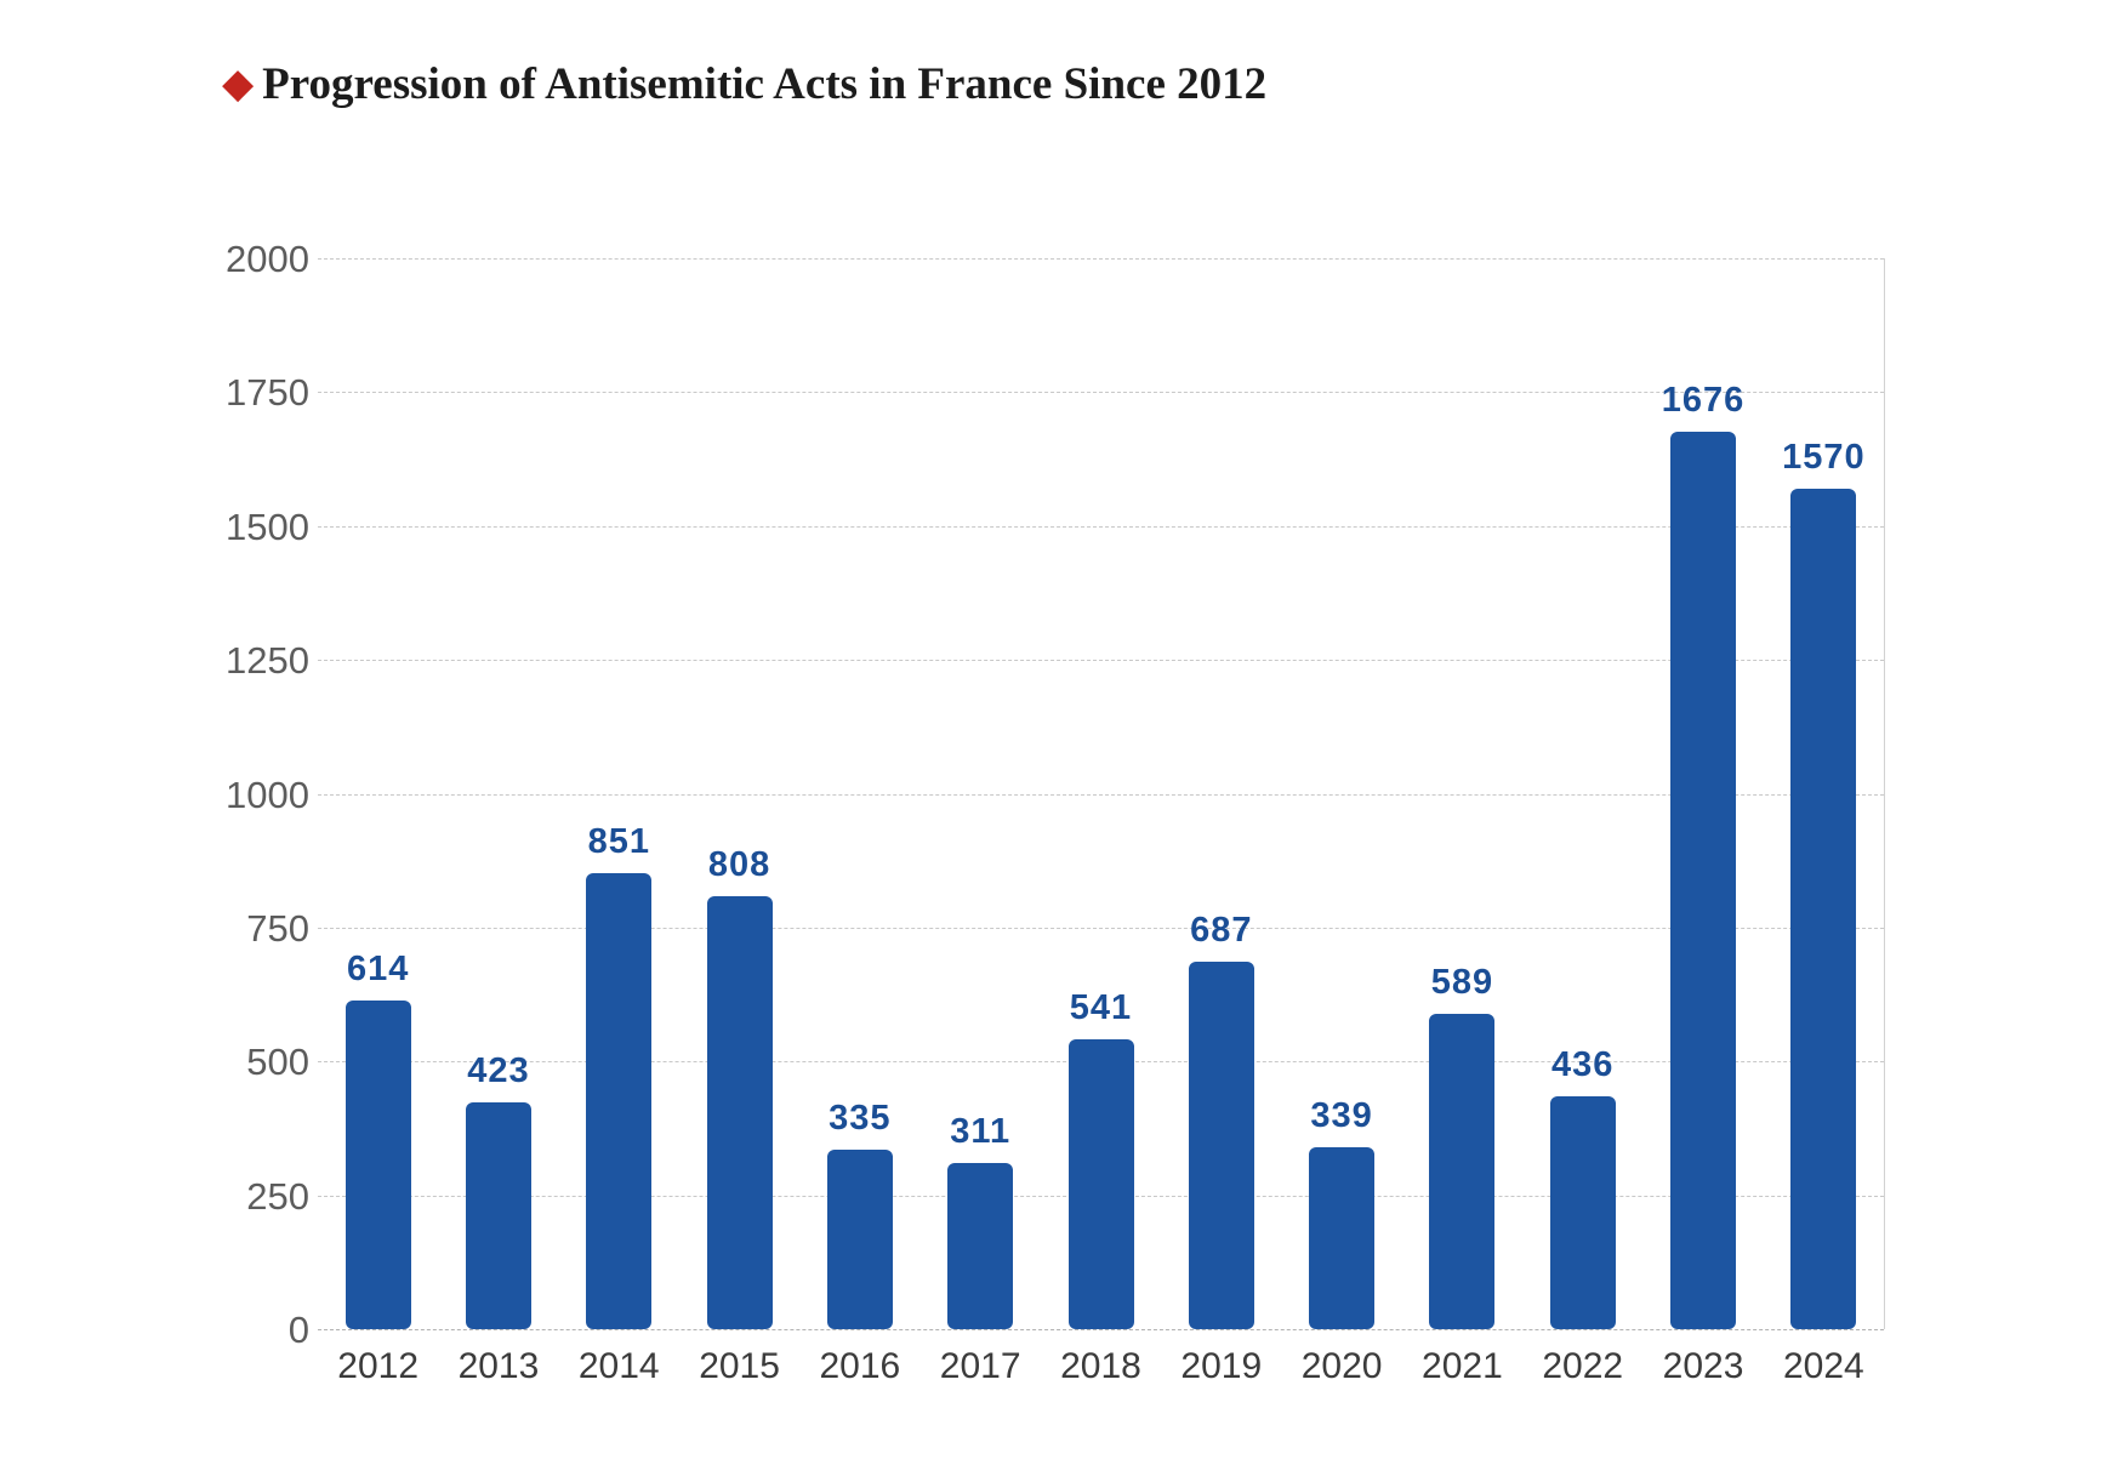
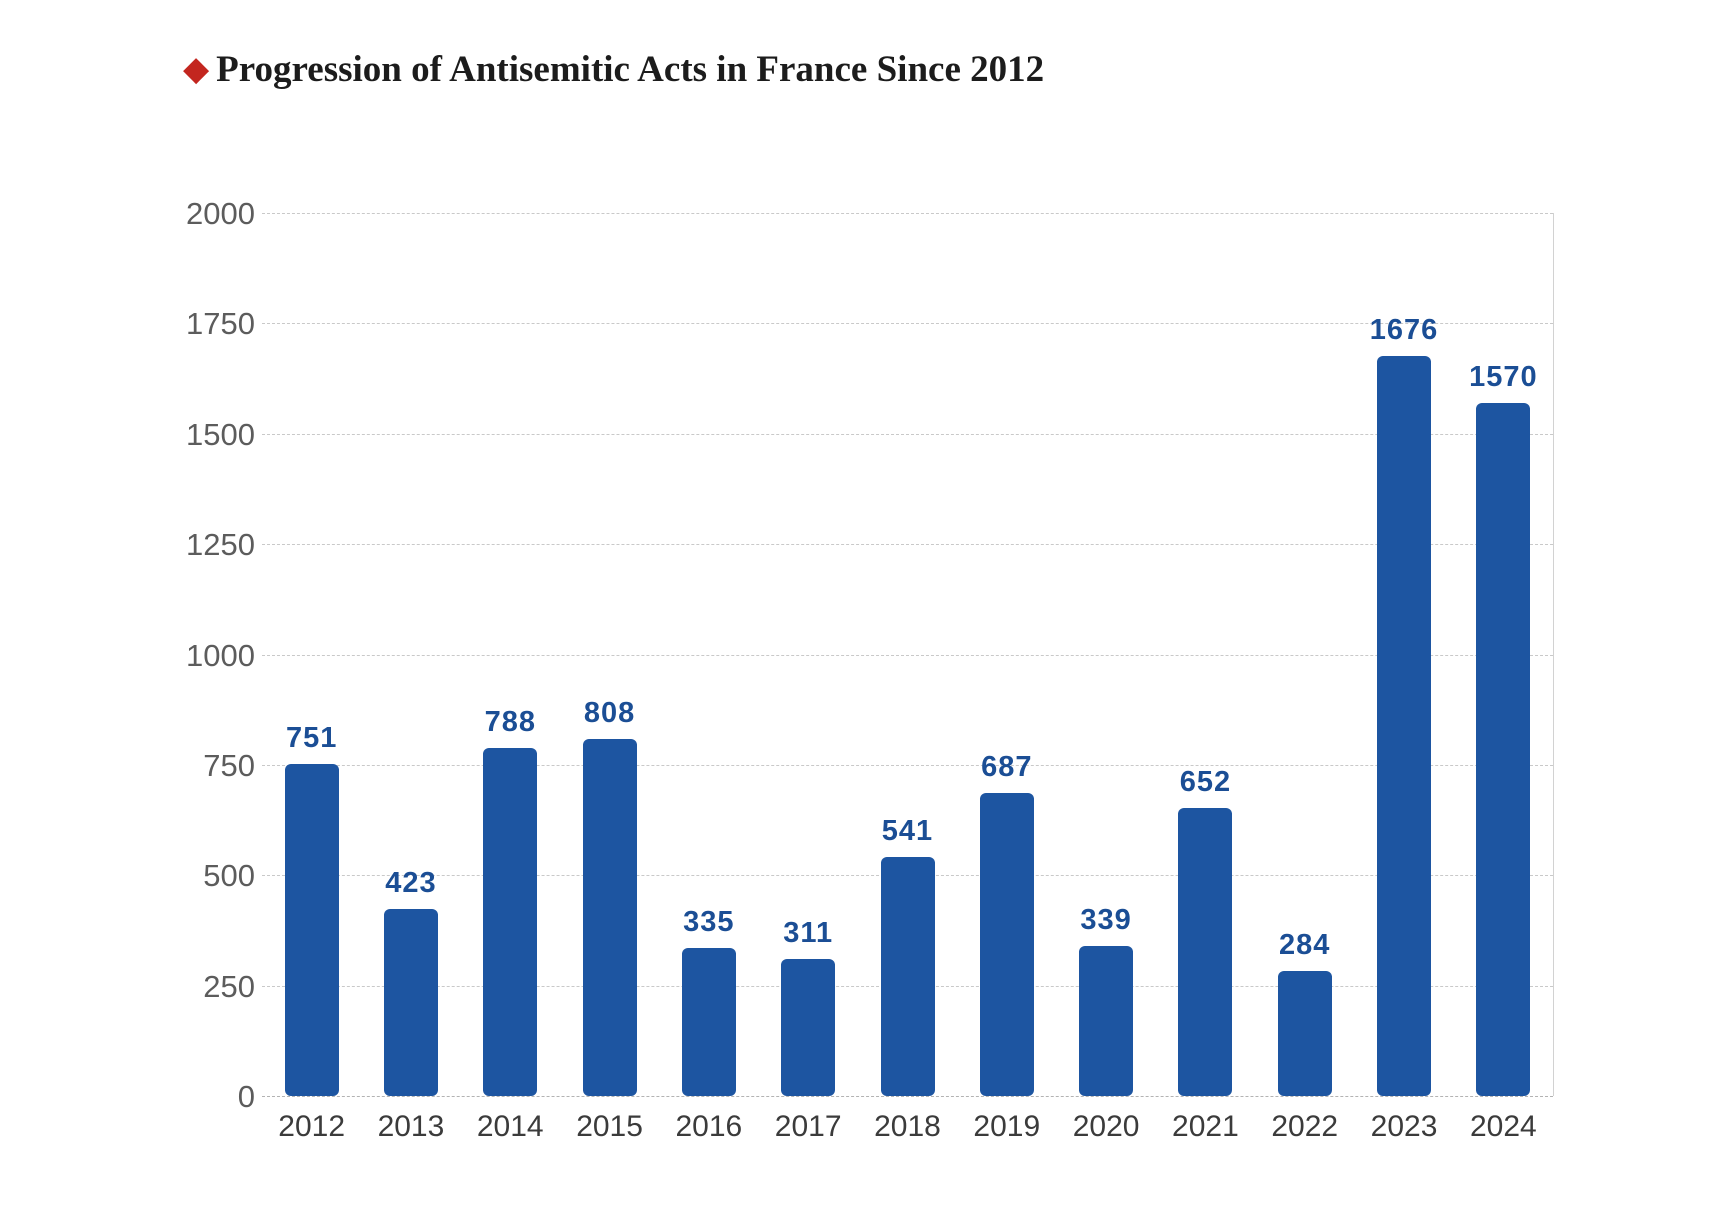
2012: 614 -> 751
2014: 851 -> 788
2021: 589 -> 652
2022: 436 -> 284
